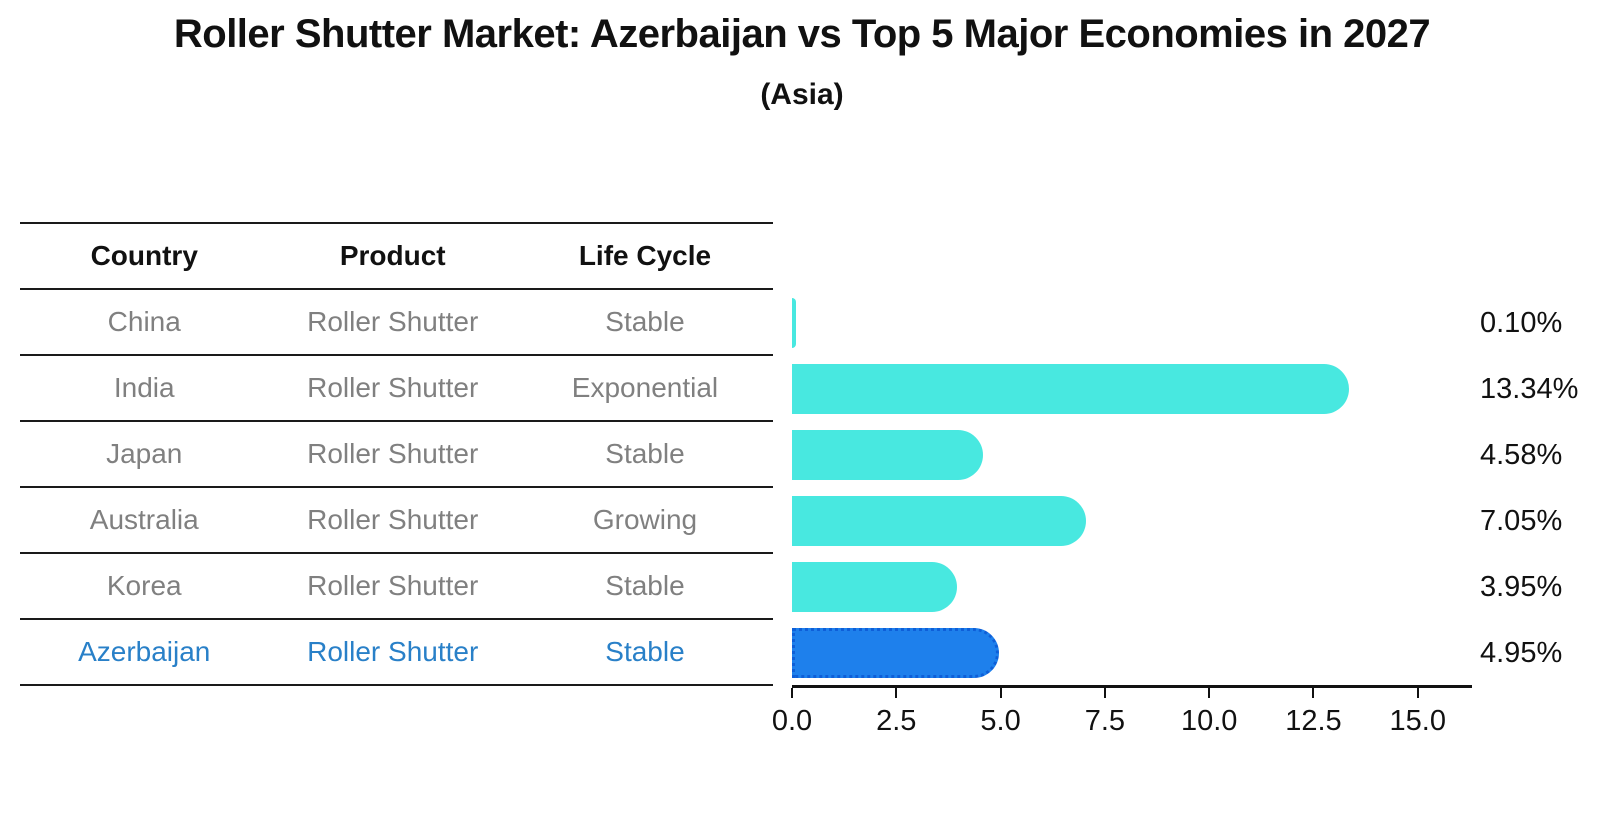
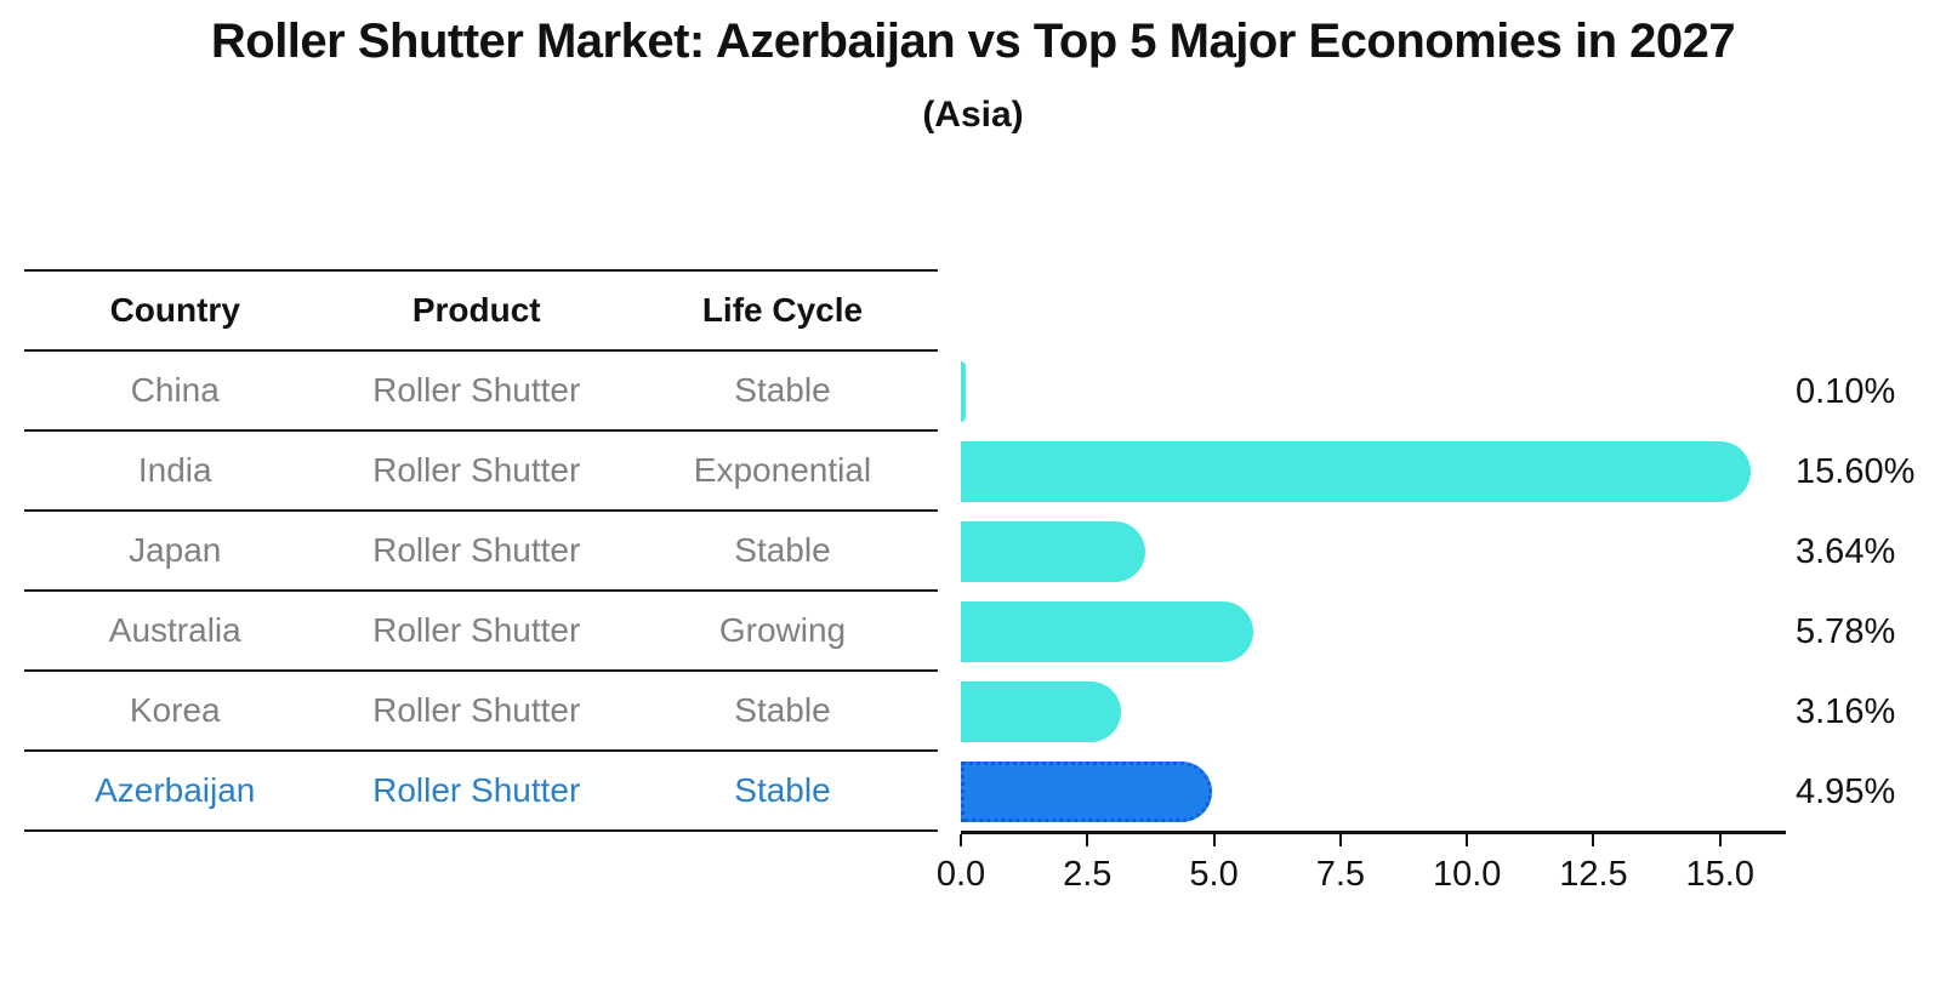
India: 13.34% -> 15.60%
Japan: 4.58% -> 3.64%
Australia: 7.05% -> 5.78%
Korea: 3.95% -> 3.16%
